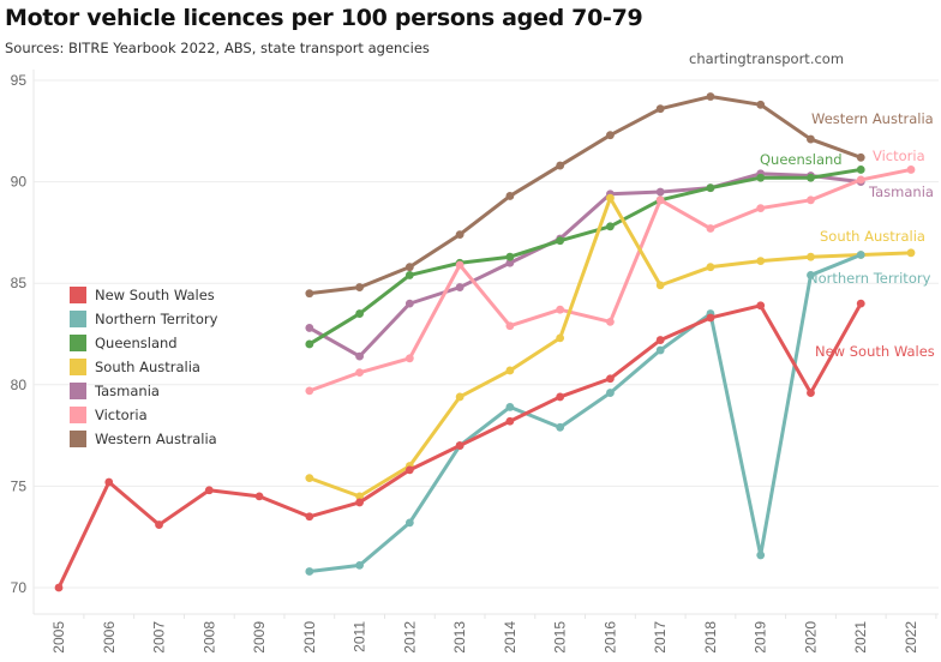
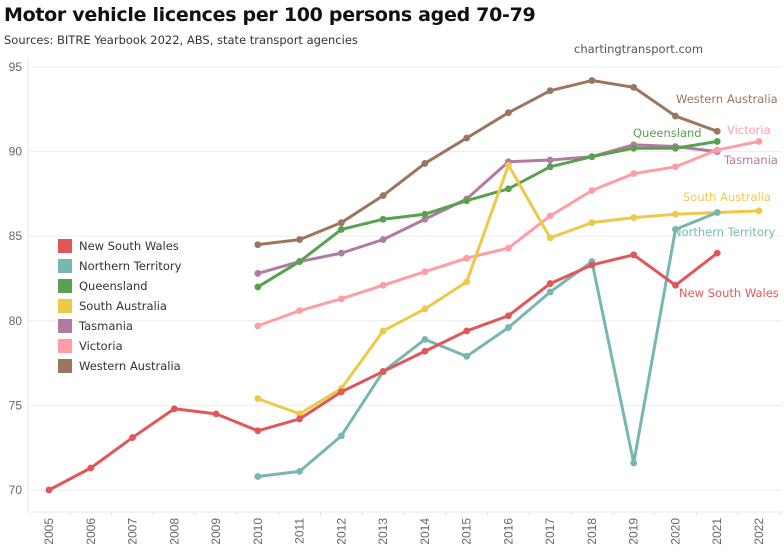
New South Wales/2006: 75.2 -> 71.3
Tasmania/2011: 81.4 -> 83.5
Victoria/2013: 85.9 -> 82.1
Victoria/2016: 83.1 -> 84.3
Victoria/2017: 89.1 -> 86.2
New South Wales/2020: 79.6 -> 82.1
